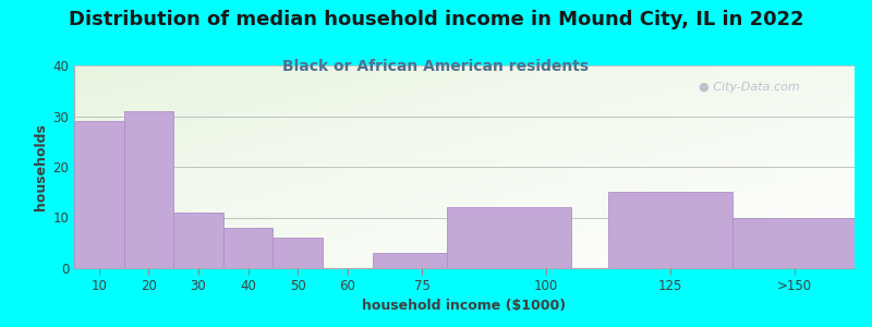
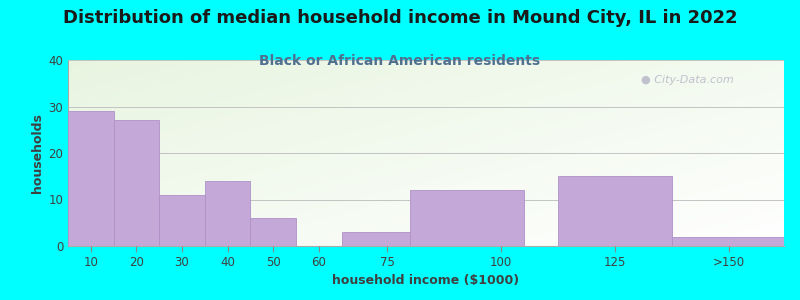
20: 31 -> 27
40: 8 -> 14
>150: 10 -> 2
